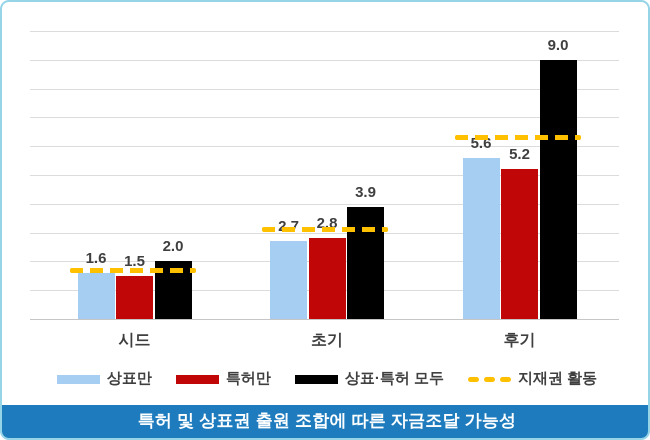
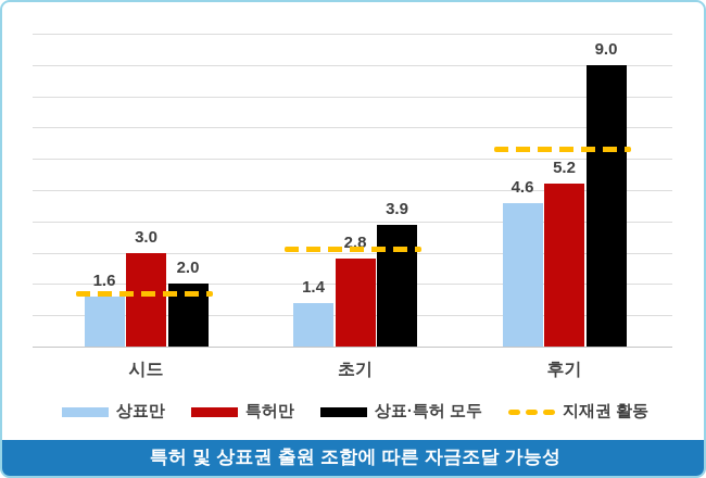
특허만/시드: 1.5 -> 3.0
상표만/초기: 2.7 -> 1.4
상표만/후기: 5.6 -> 4.6
